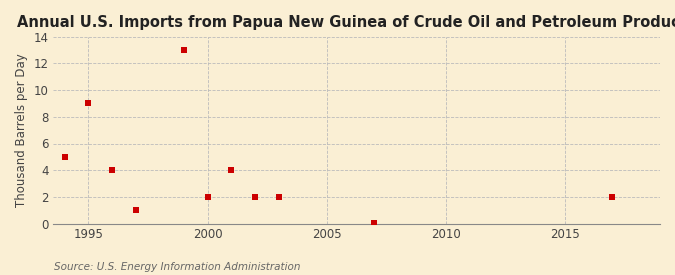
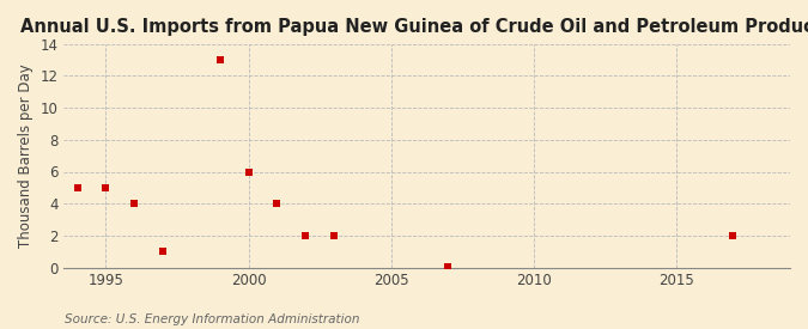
1995: 9.0 -> 5.0
2000: 2.0 -> 6.0
